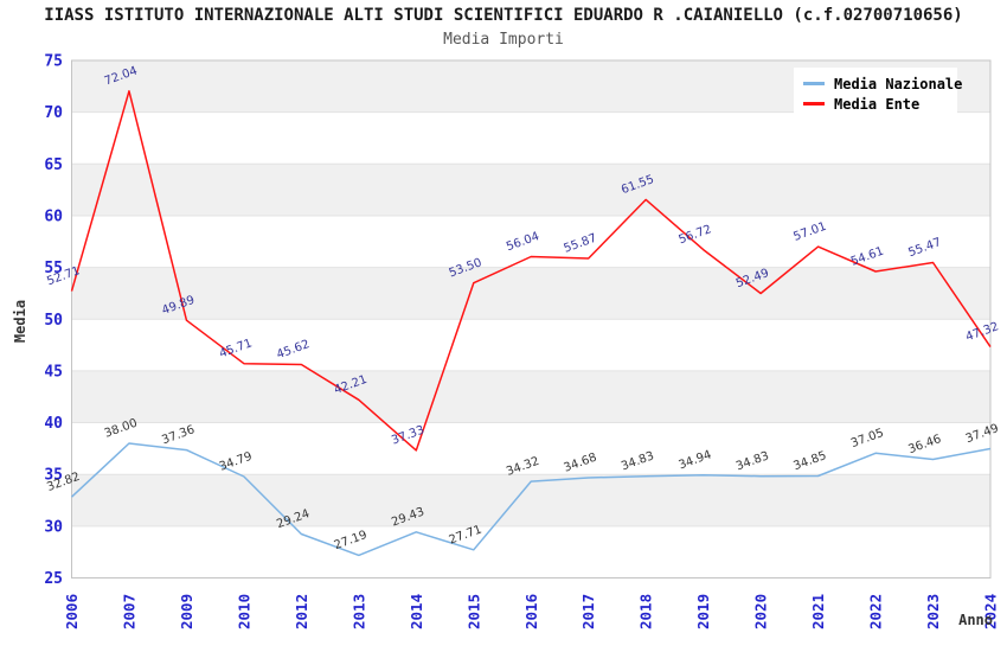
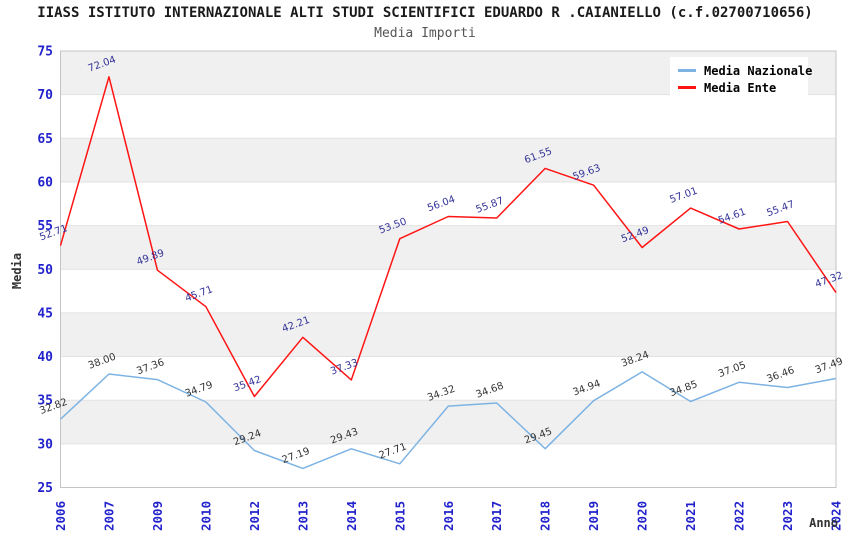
Media Ente/2012: 45.62 -> 35.42
Media Nazionale/2018: 34.83 -> 29.45
Media Ente/2019: 56.72 -> 59.63
Media Nazionale/2020: 34.83 -> 38.24
